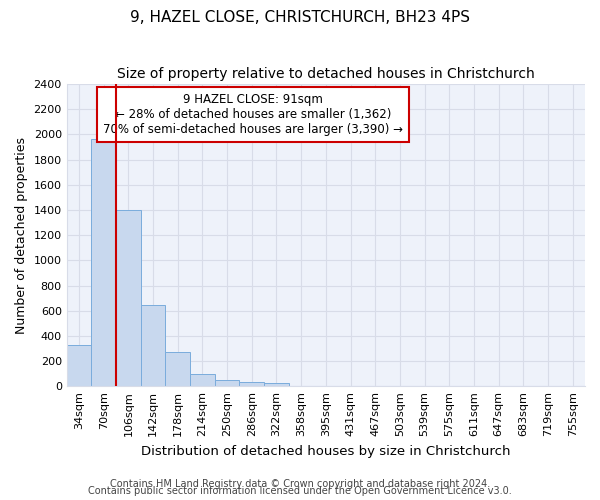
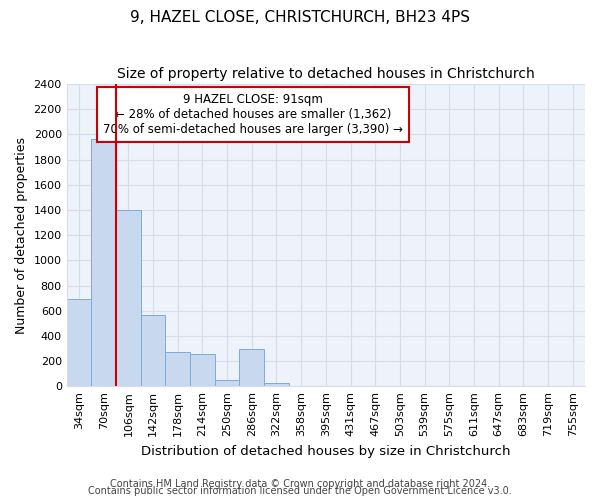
34sqm: 320 -> 690
142sqm: 640 -> 570
214sqm: 100 -> 260
286sqm: 40 -> 300
